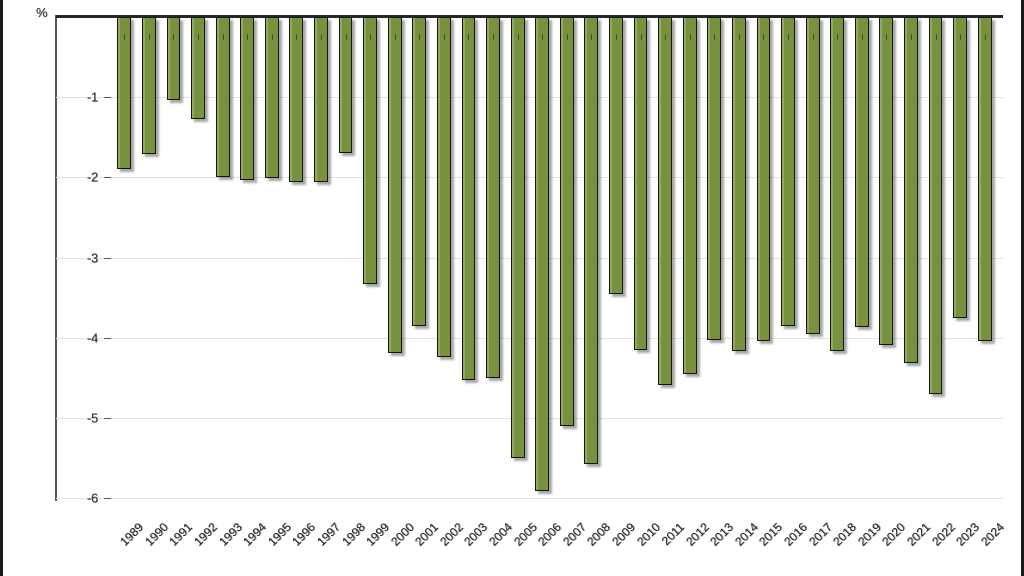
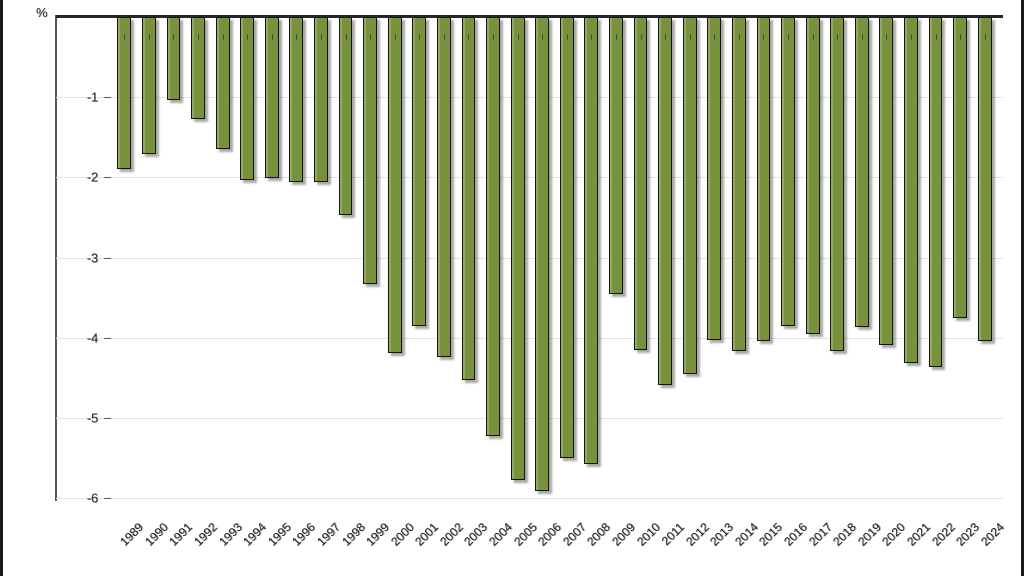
1993: -2.0 -> -1.6
1998: -1.7 -> -2.5
2004: -4.5 -> -5.2
2005: -5.5 -> -5.8
2007: -5.1 -> -5.5
2022: -4.7 -> -4.4
